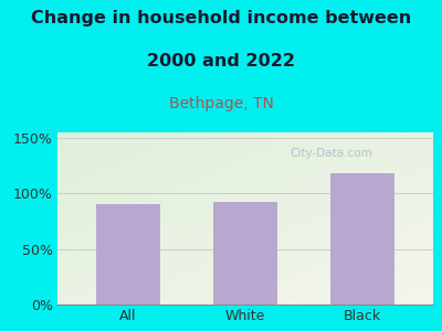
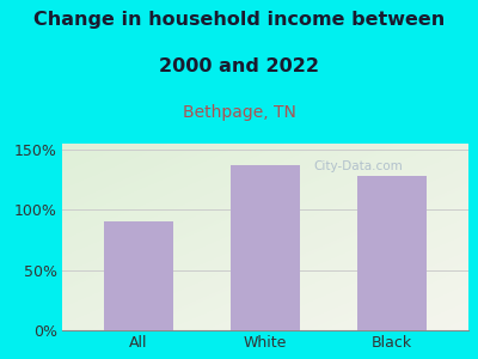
White: 92% -> 137%
Black: 118% -> 128%
